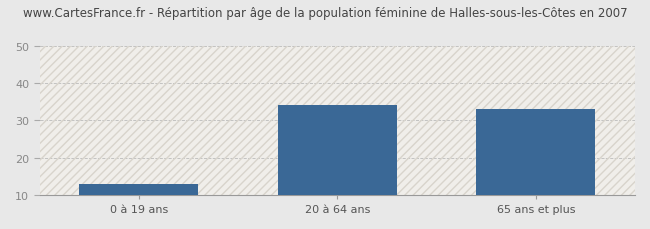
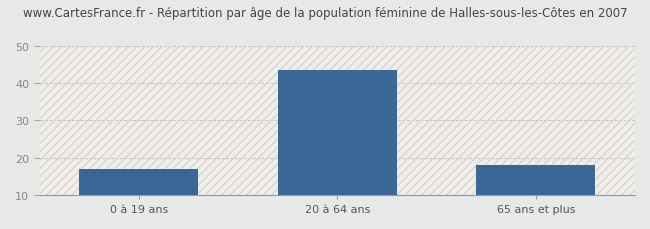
0 à 19 ans: 13.0 -> 17.0
20 à 64 ans: 34.0 -> 43.5
65 ans et plus: 33.0 -> 18.0
